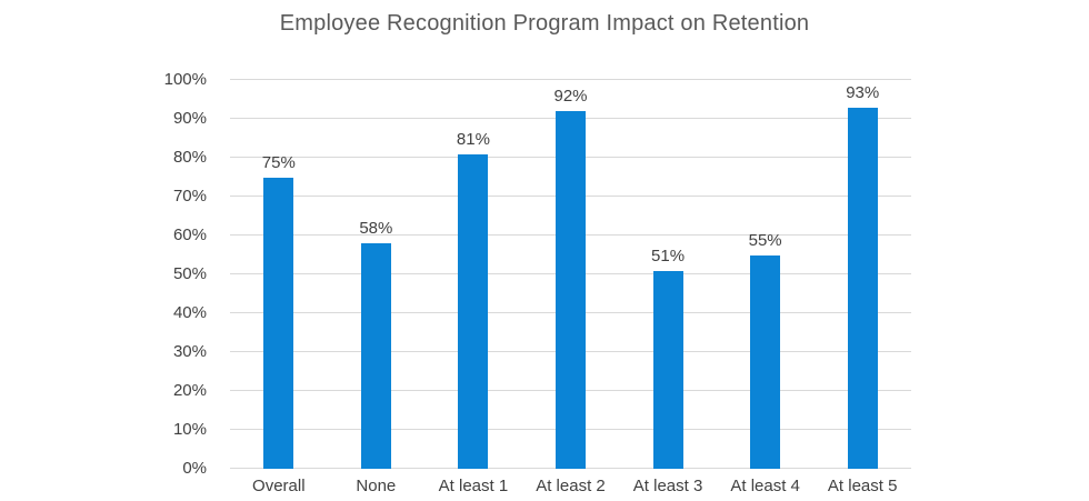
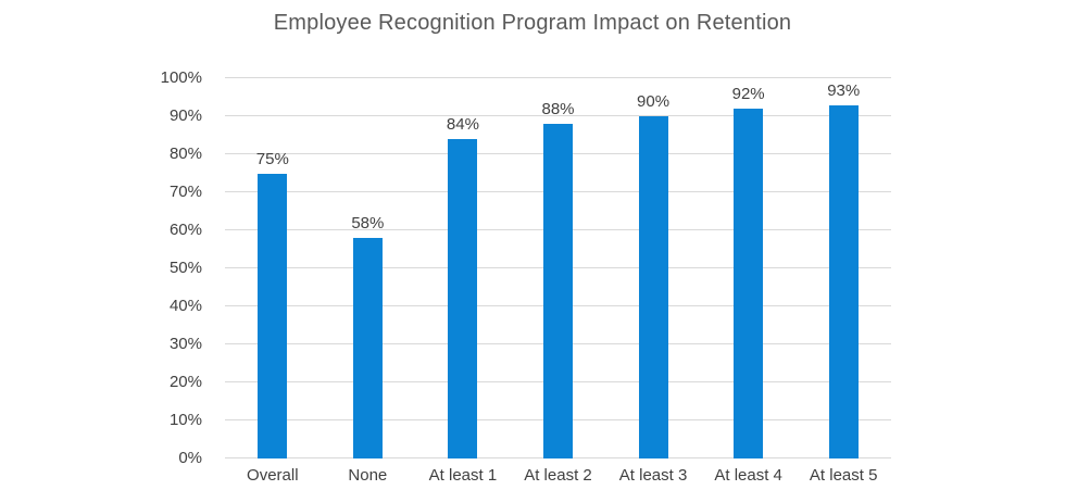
At least 1: 81% -> 84%
At least 2: 92% -> 88%
At least 3: 51% -> 90%
At least 4: 55% -> 92%
